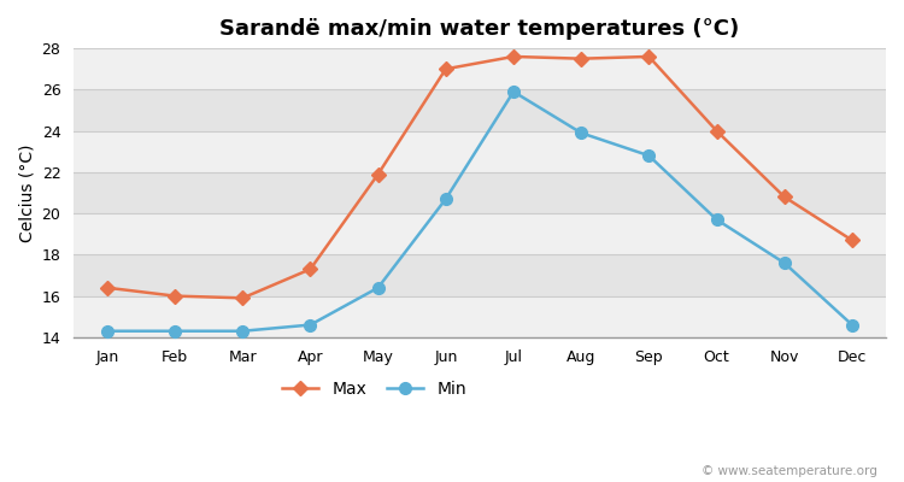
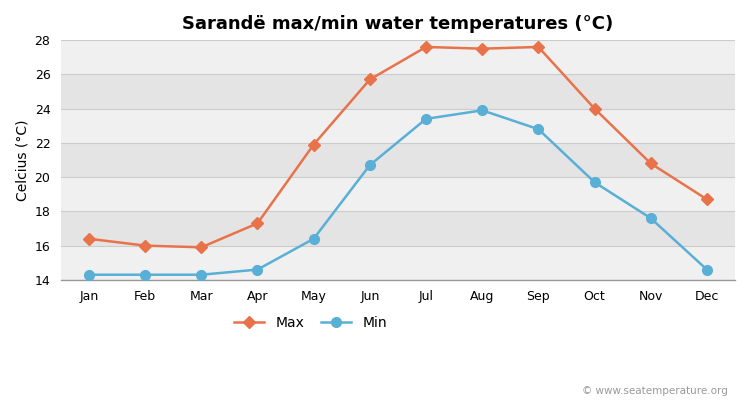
Max/Jun: 27.0 -> 25.7
Min/Jul: 25.9 -> 23.4
